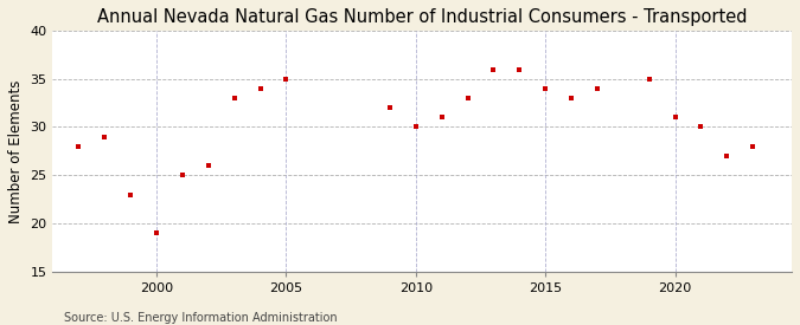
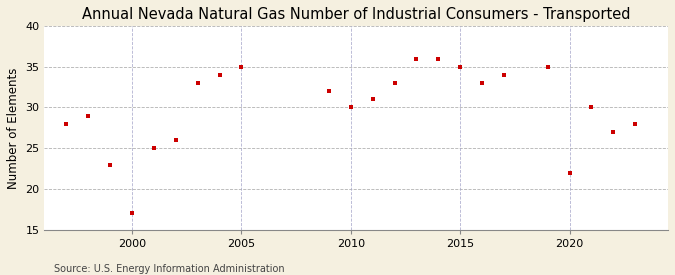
2000: 19 -> 17
2015: 34 -> 35
2020: 31 -> 22
